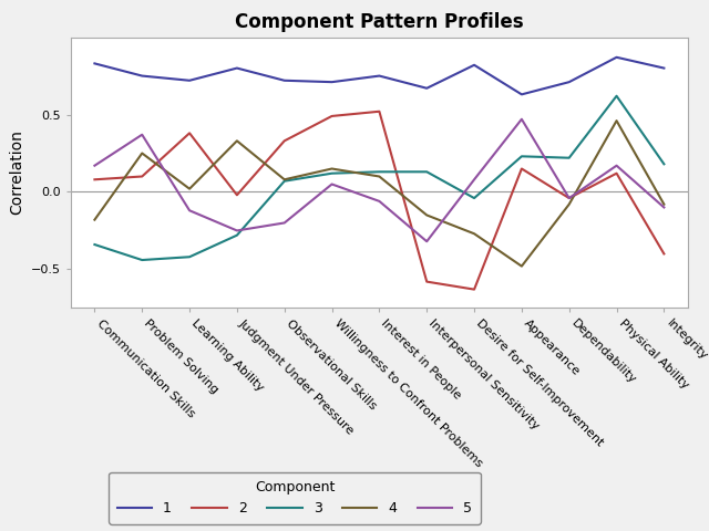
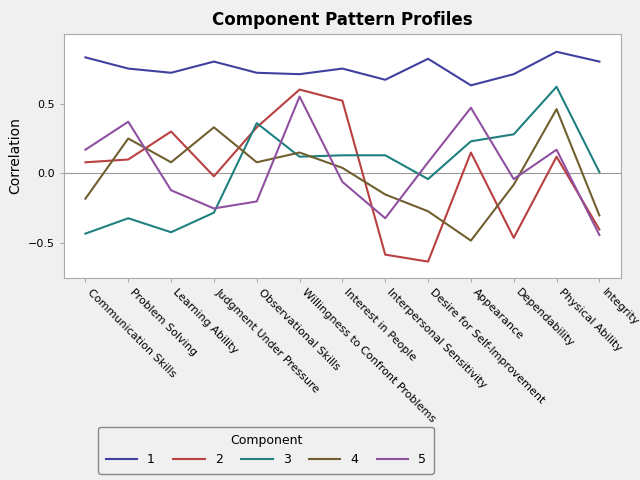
3/Communication Skills: -0.34 -> -0.43
3/Problem Solving: -0.44 -> -0.32
2/Learning Ability: 0.38 -> 0.30
4/Learning Ability: 0.02 -> 0.08
3/Observational Skills: 0.07 -> 0.36
2/Willingness to Confront Problems: 0.49 -> 0.60
5/Willingness to Confront Problems: 0.05 -> 0.55
4/Interest in People: 0.10 -> 0.04
2/Dependability: -0.04 -> -0.46
3/Dependability: 0.22 -> 0.28
3/Integrity: 0.18 -> 0.01
4/Integrity: -0.08 -> -0.30
5/Integrity: -0.10 -> -0.44
